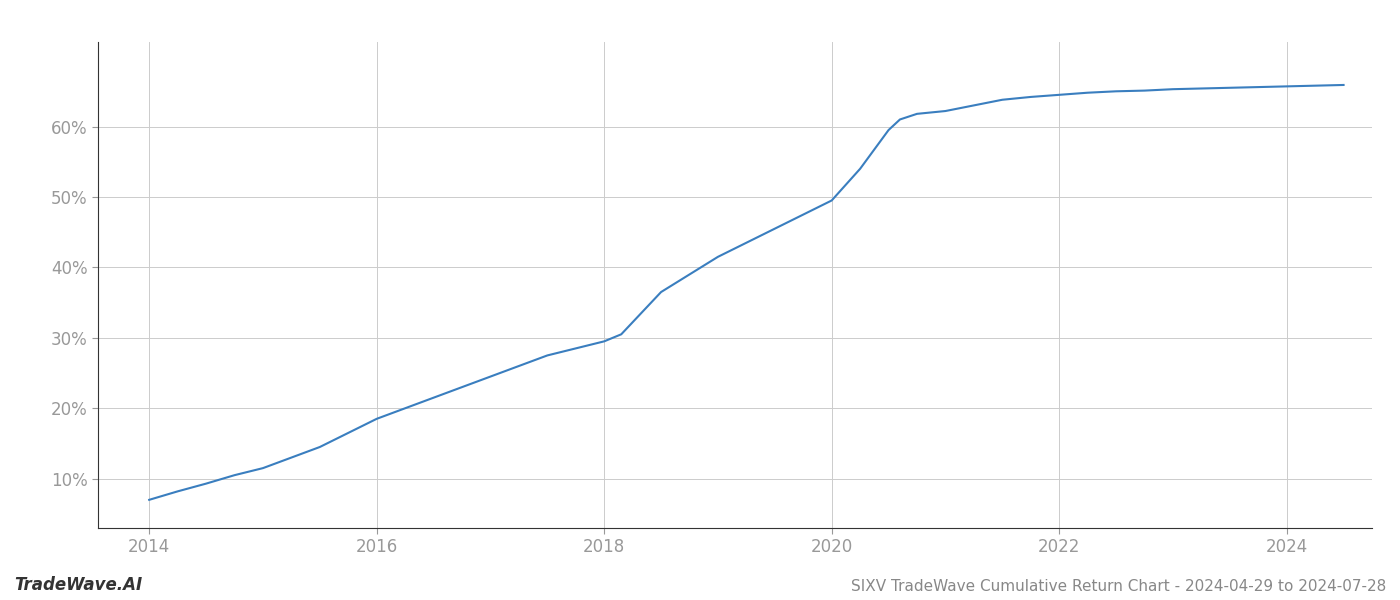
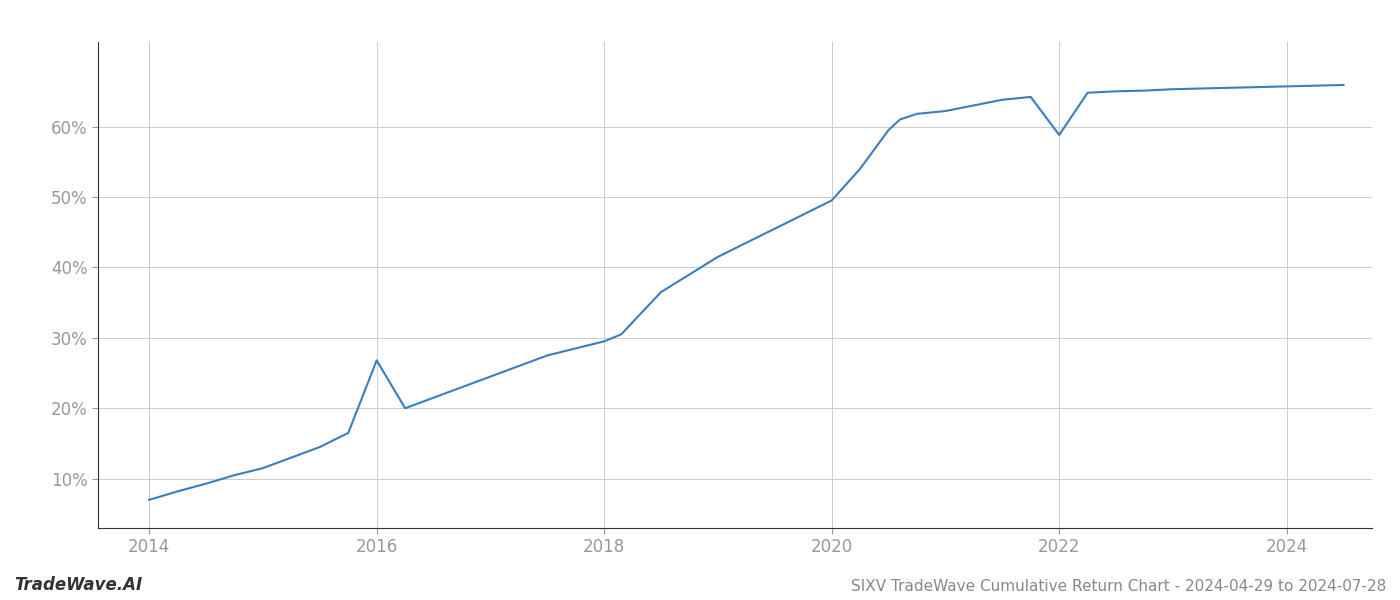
2016: 18.5% -> 26.8%
2022: 64.5% -> 58.8%
